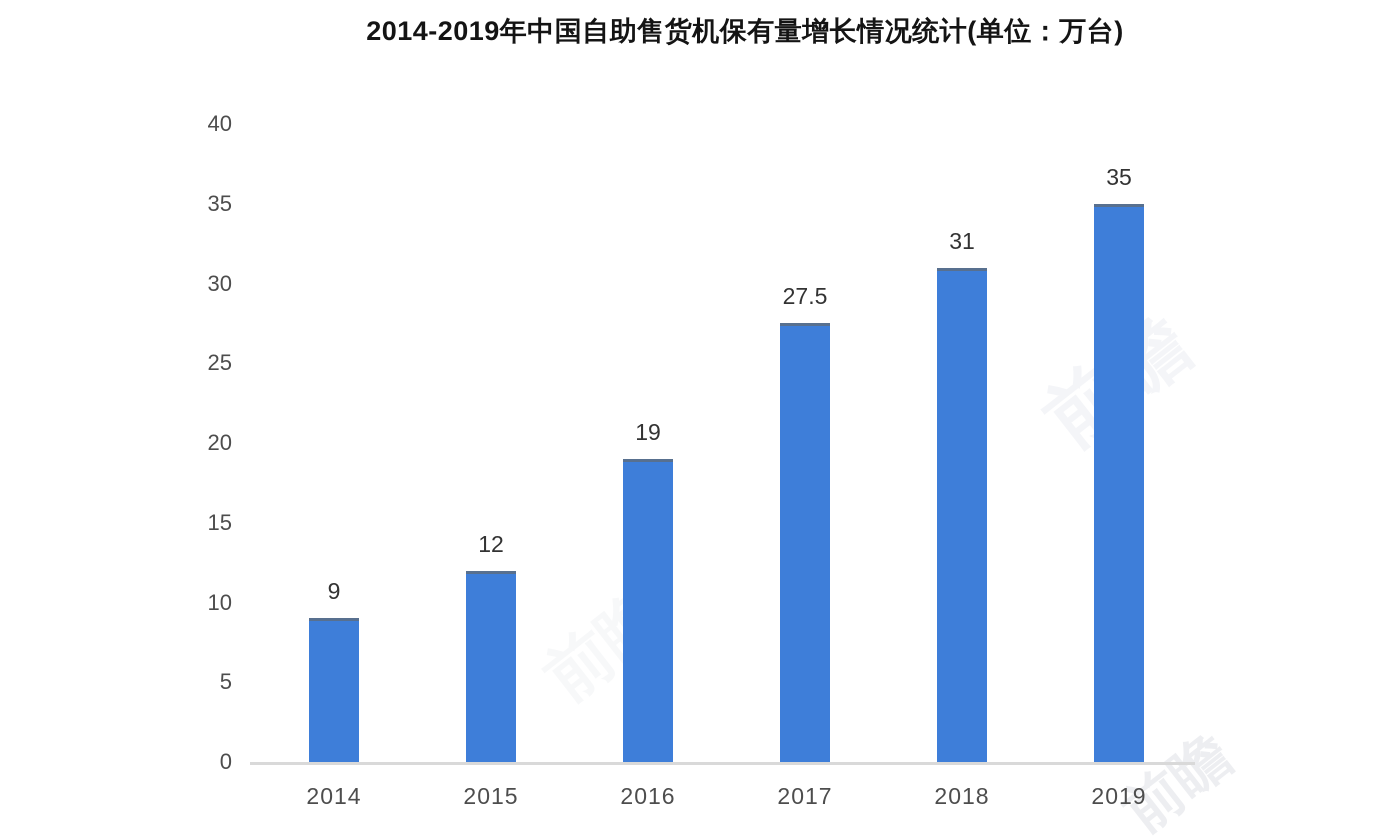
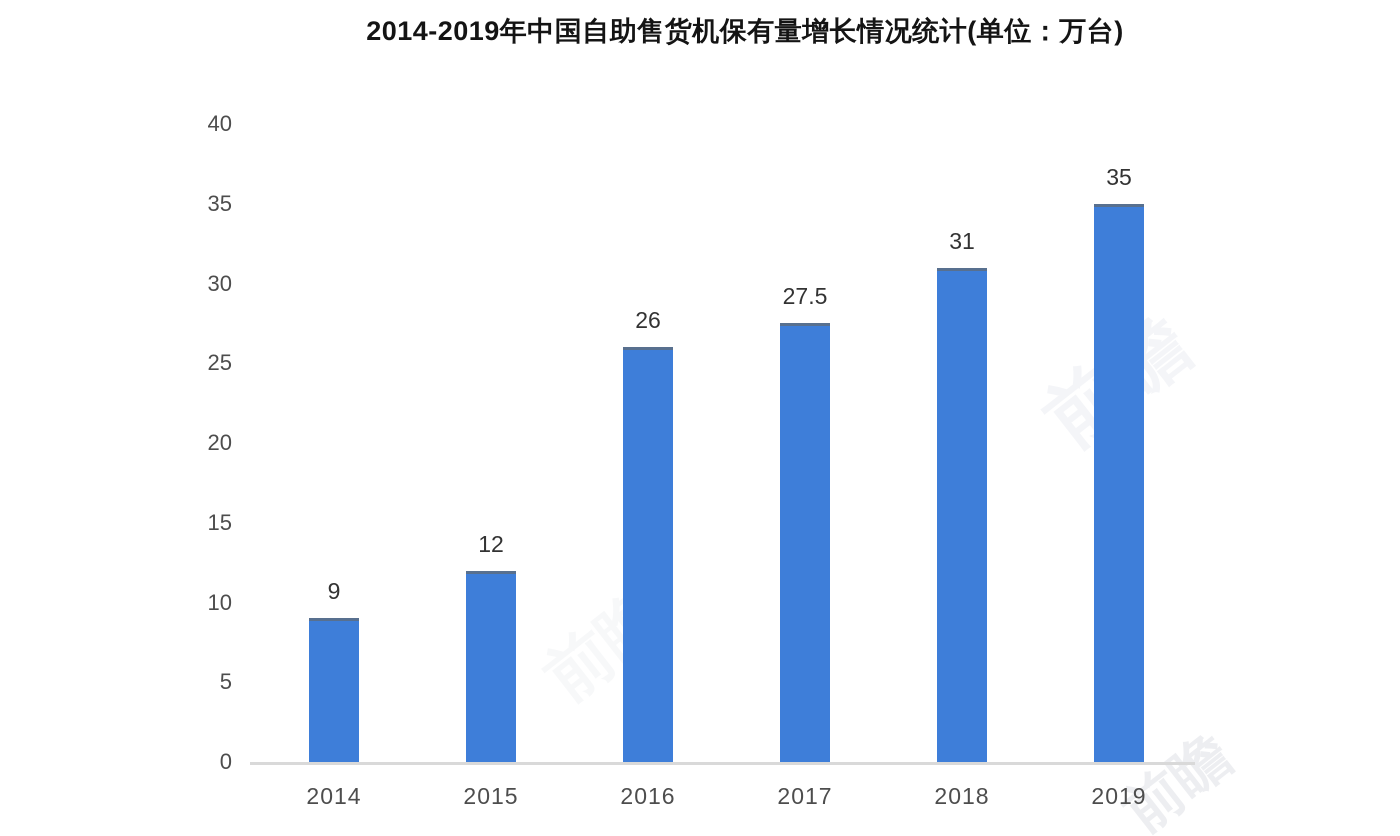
2016: 19 -> 26
